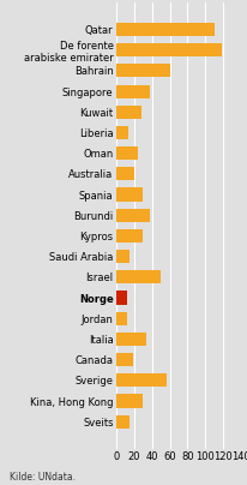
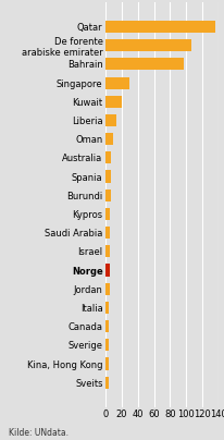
Qatar: 110 -> 136
De forente arabiske emirater: 118 -> 107
Bahrain: 60 -> 97
Singapore: 38 -> 29
Kuwait: 28 -> 20
Oman: 24 -> 9
Australia: 20 -> 7
Spania: 30 -> 6
Burundi: 38 -> 6
Kypros: 30 -> 5
Saudi Arabia: 14 -> 5
Israel: 50 -> 5
Norge: 12 -> 5
Jordan: 12 -> 5
Italia: 34 -> 4
Canada: 18 -> 4
Sverige: 56 -> 4
Kina, Hong Kong: 30 -> 4
Sveits: 14 -> 4
